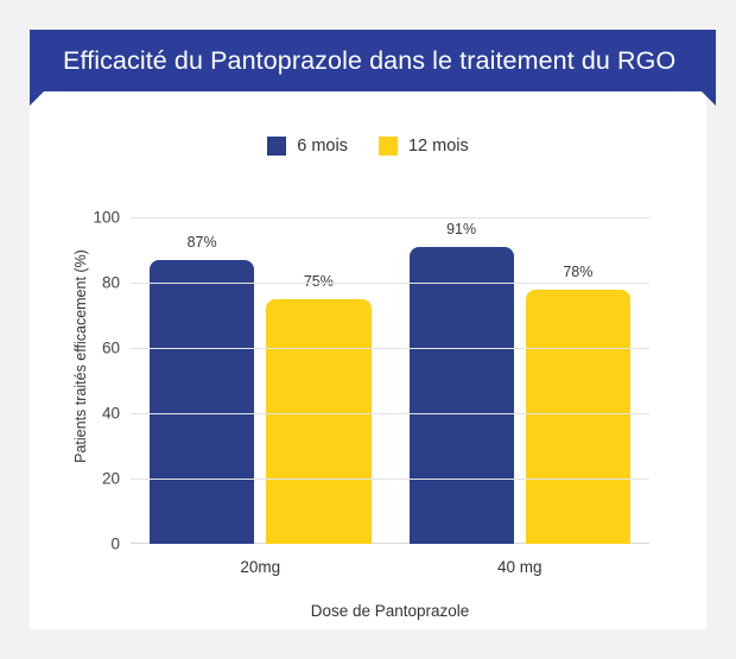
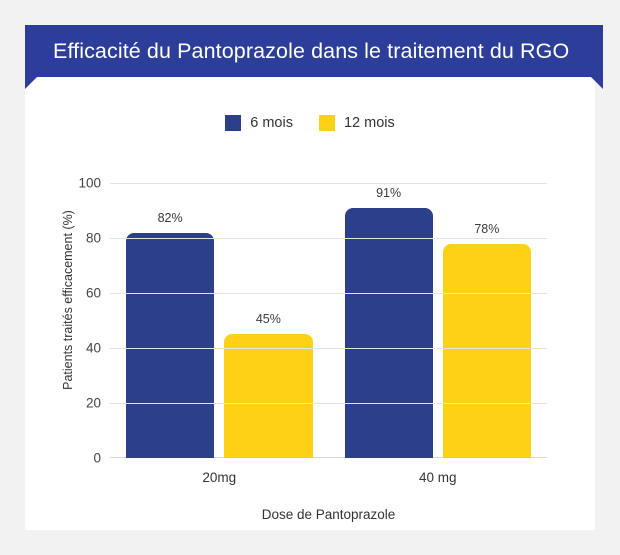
6 mois/20mg: 87% -> 82%
12 mois/20mg: 75% -> 45%
